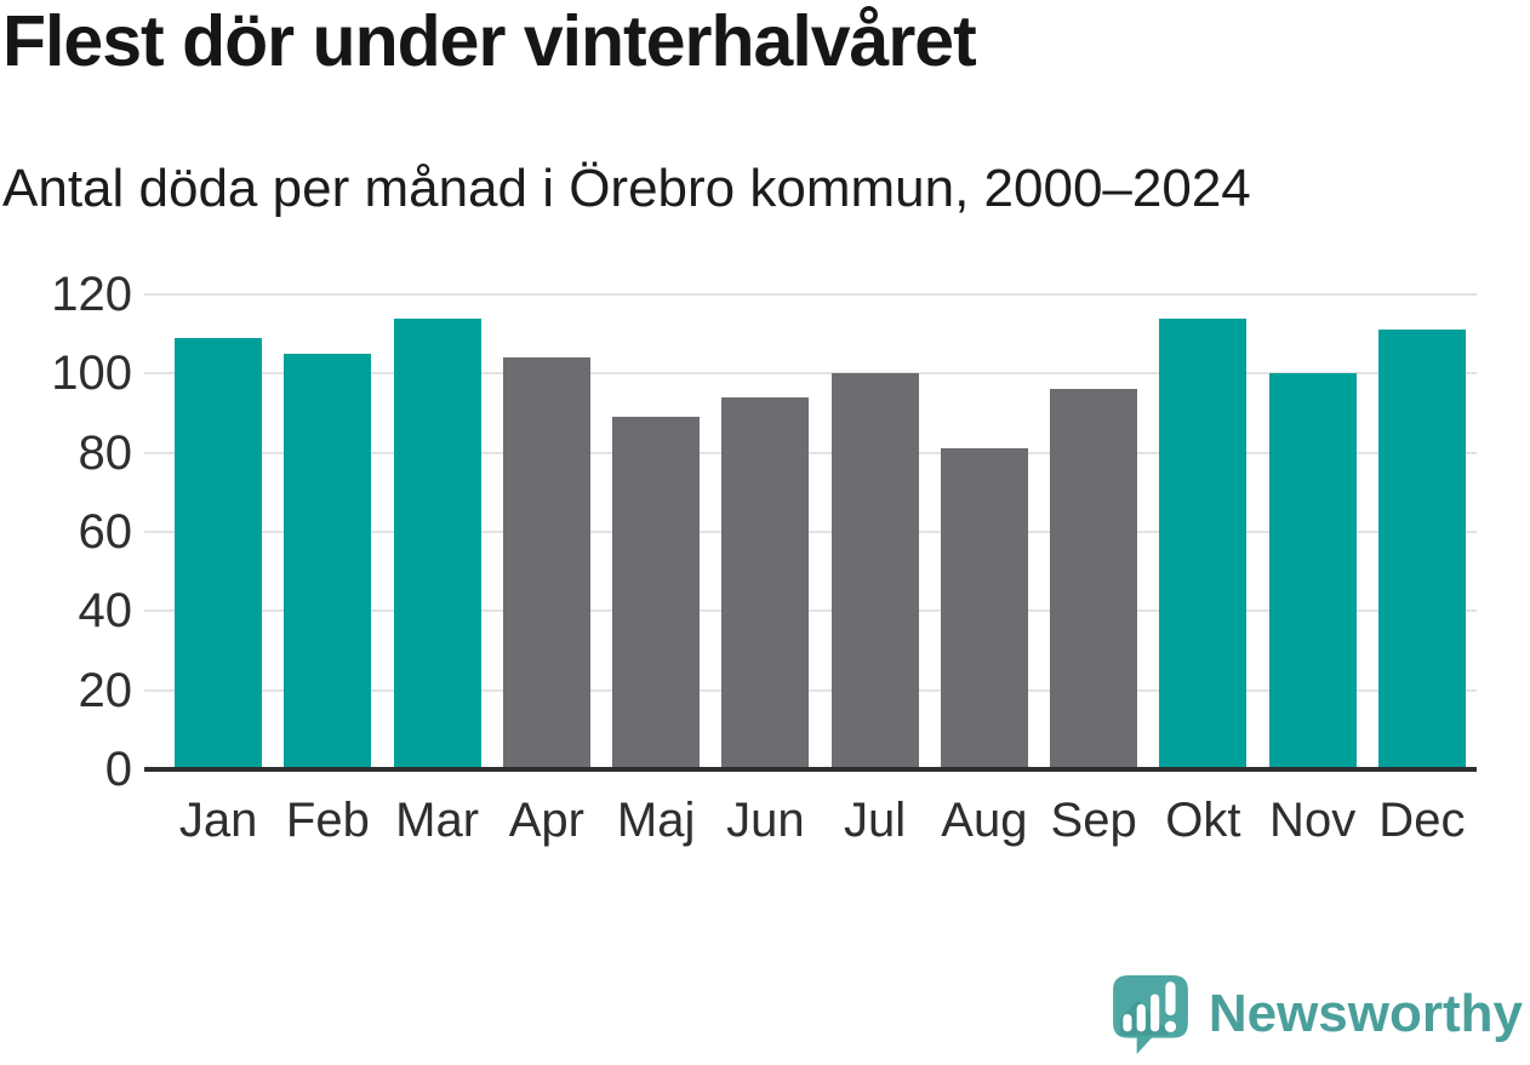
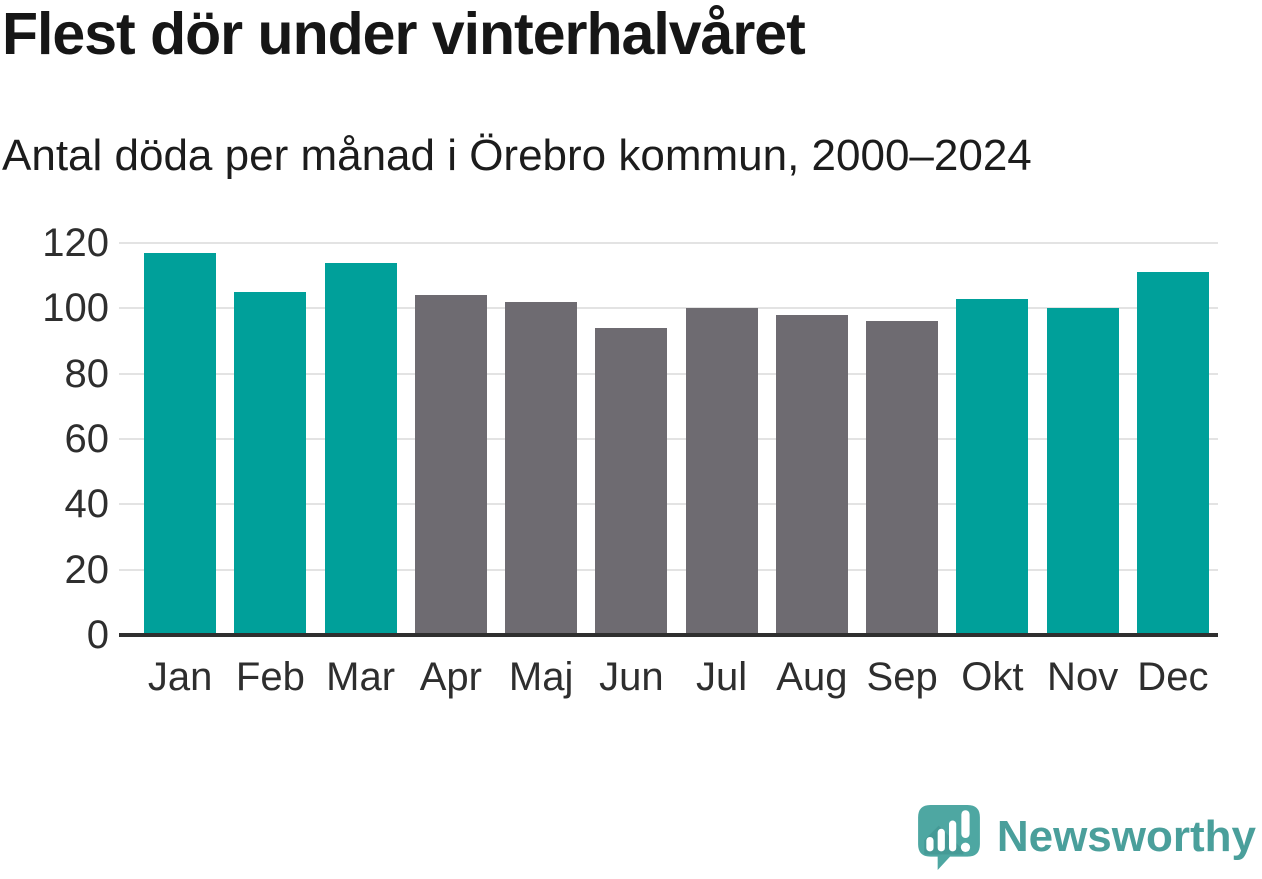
Jan: 109 -> 117
Maj: 89 -> 102
Aug: 81 -> 98
Okt: 114 -> 103
